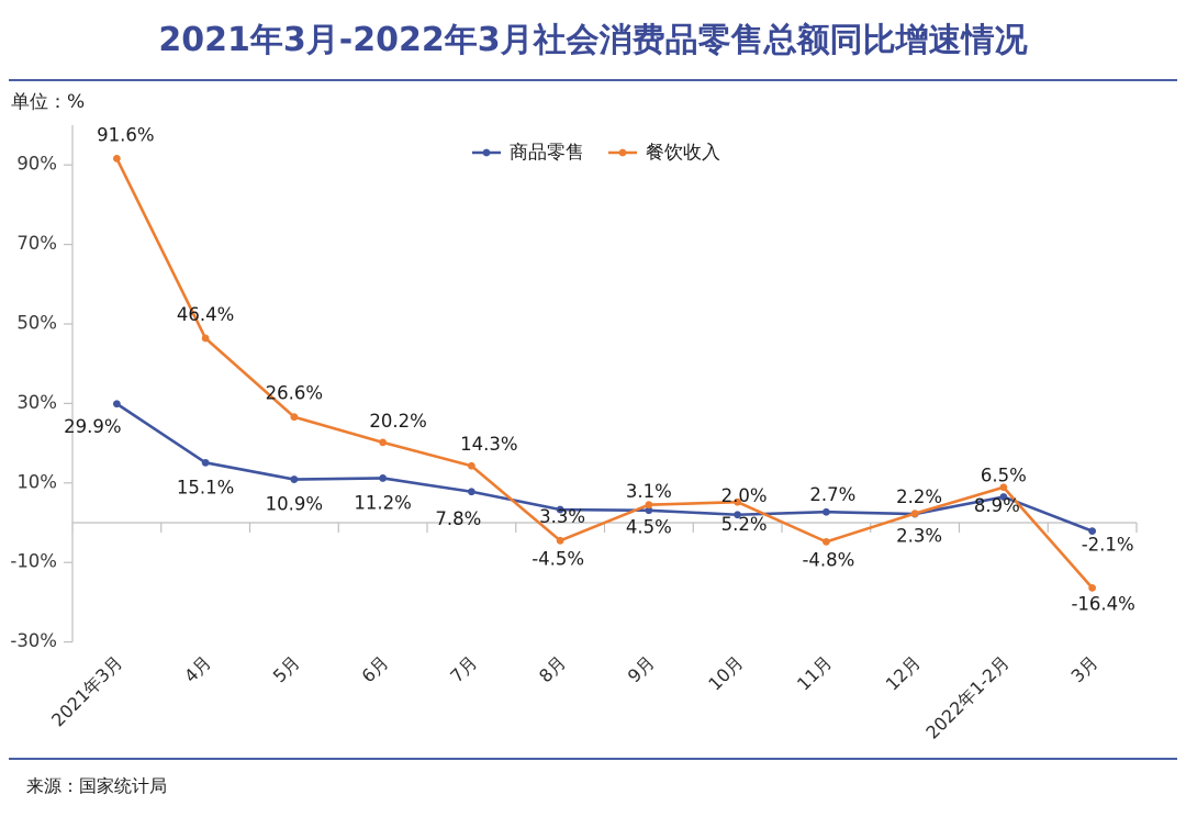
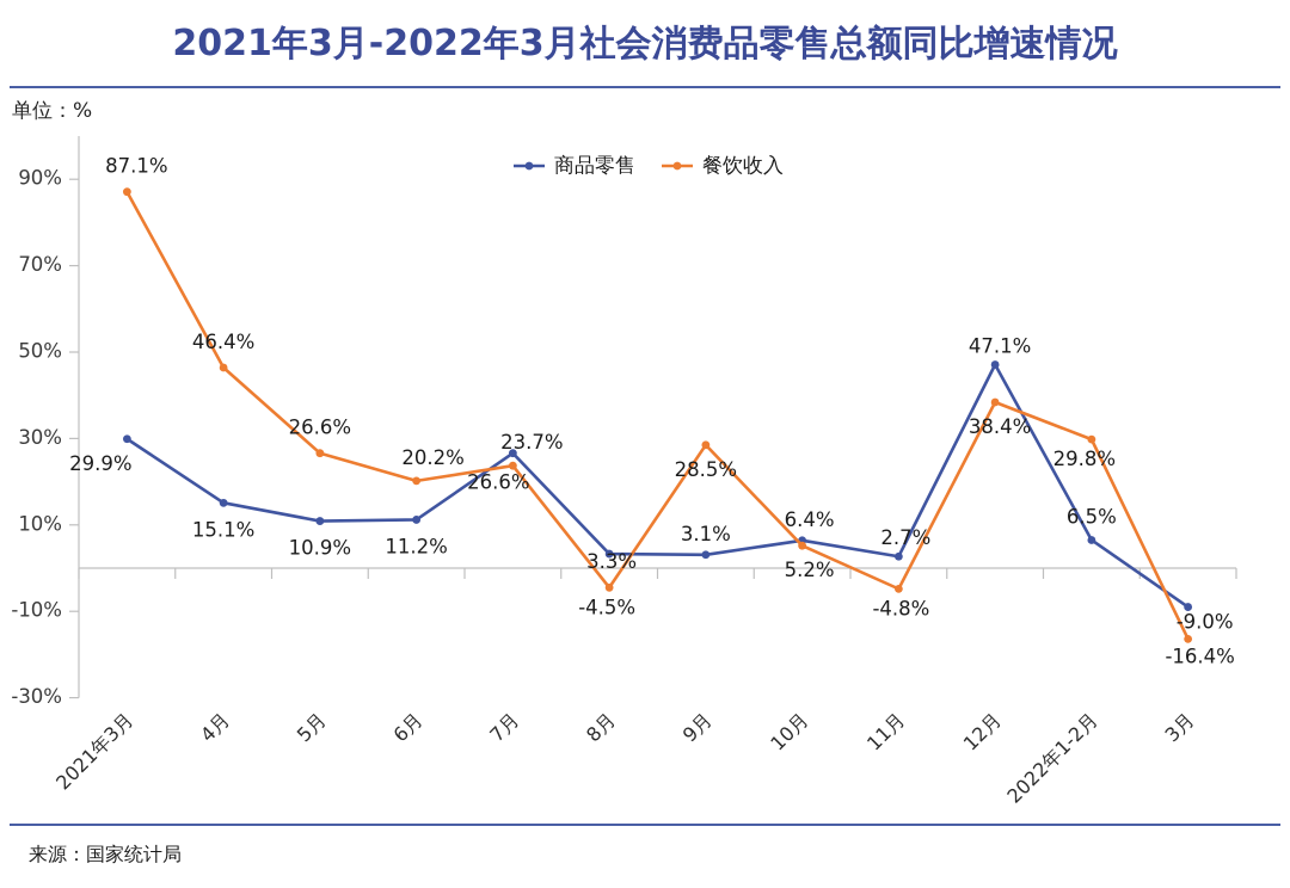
餐饮收入/2021年3月: 91.6% -> 87.1%
商品零售/7月: 7.8% -> 26.6%
餐饮收入/7月: 14.3% -> 23.7%
餐饮收入/9月: 4.5% -> 28.5%
商品零售/10月: 2.0% -> 6.4%
商品零售/12月: 2.2% -> 47.1%
餐饮收入/12月: 2.3% -> 38.4%
餐饮收入/2022年1-2月: 8.9% -> 29.8%
商品零售/3月: -2.1% -> -9.0%
